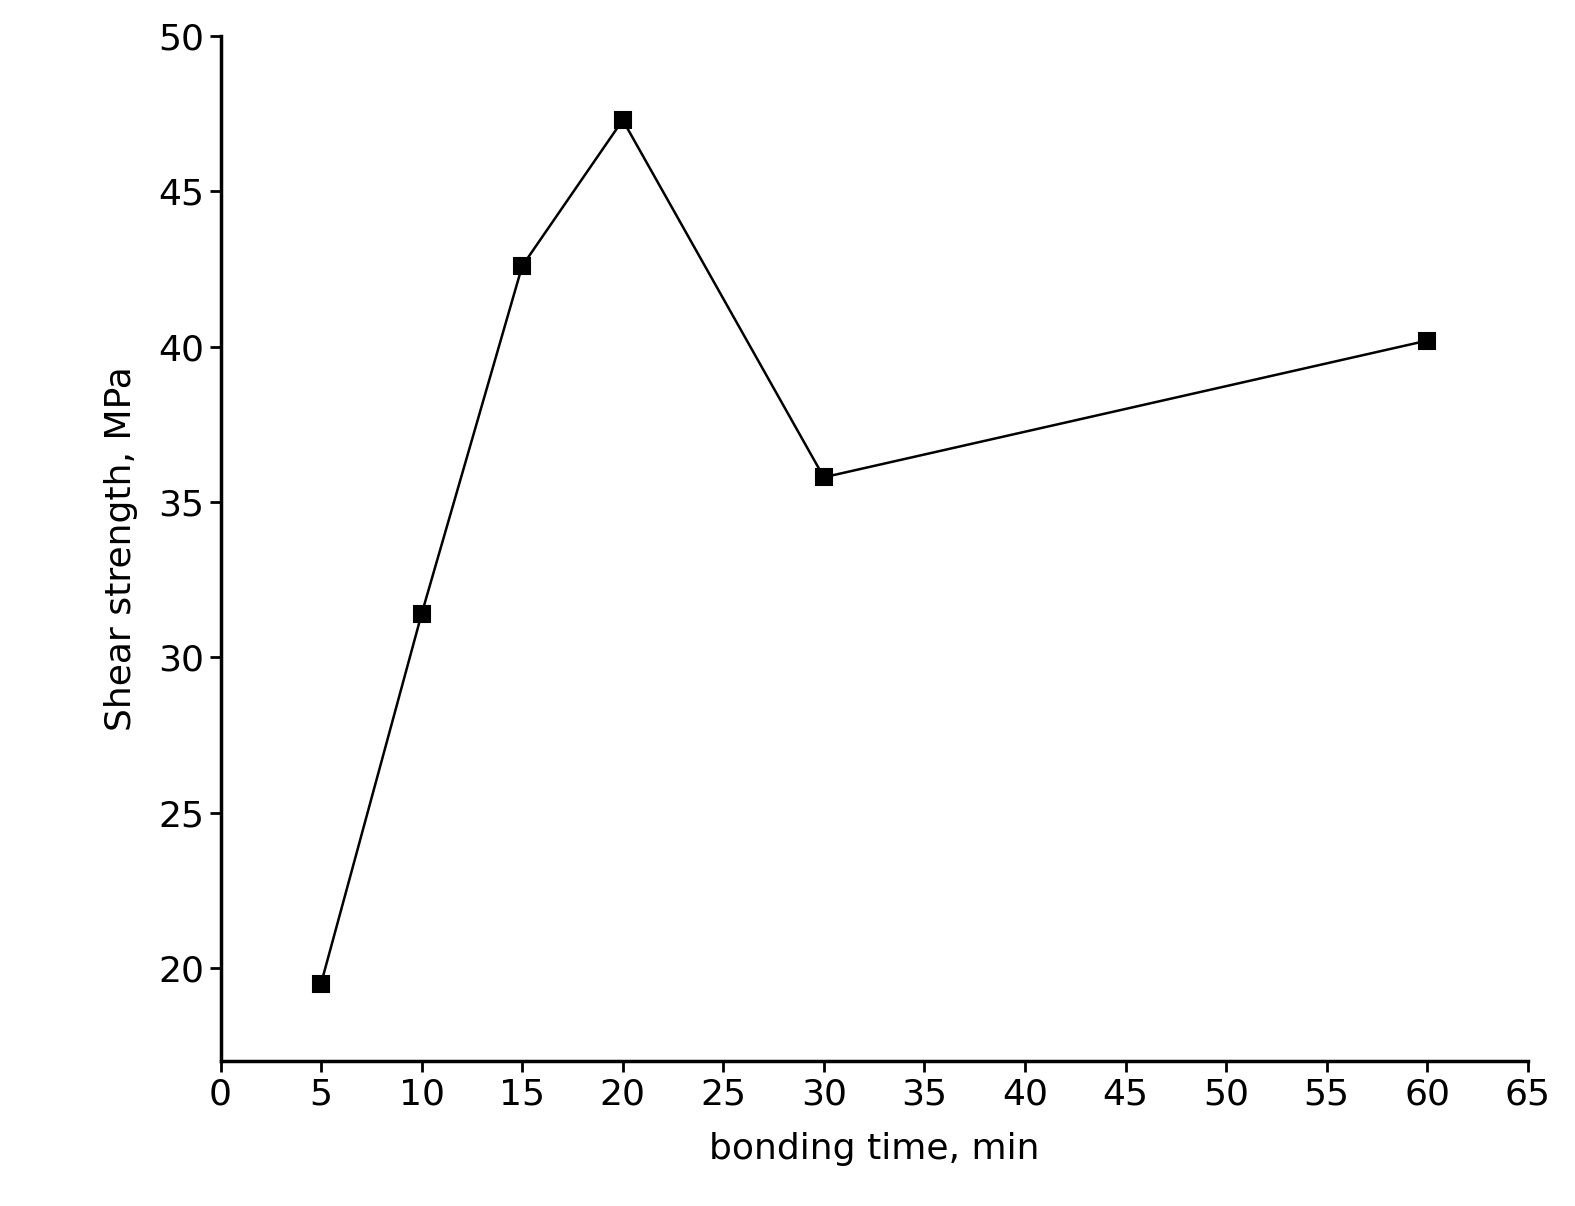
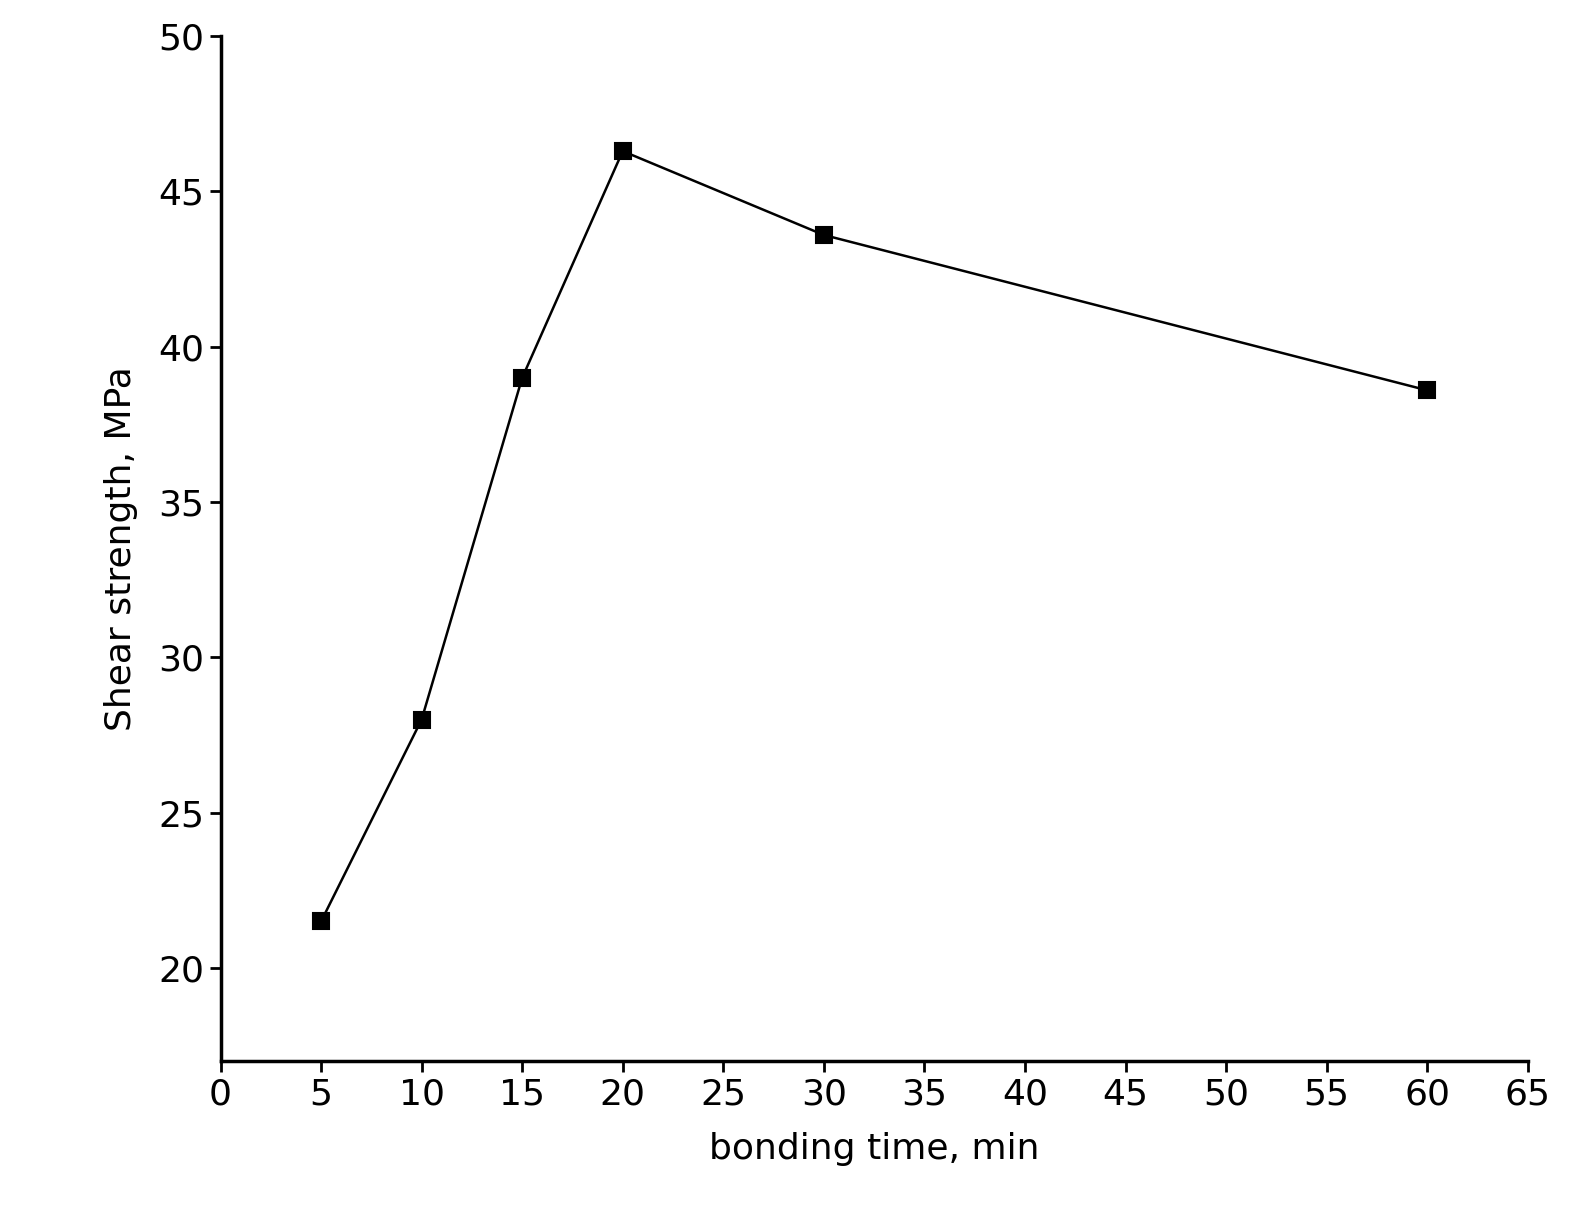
5: 19.5 -> 21.5
10: 31.4 -> 28.0
15: 42.6 -> 39.0
20: 47.3 -> 46.3
30: 35.8 -> 43.6
60: 40.2 -> 38.6
